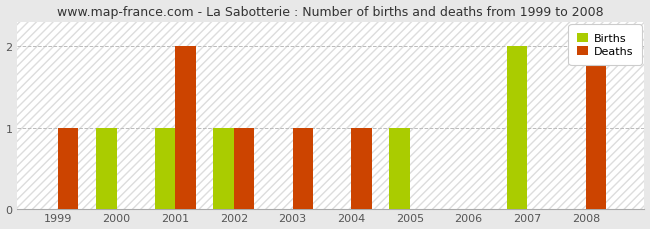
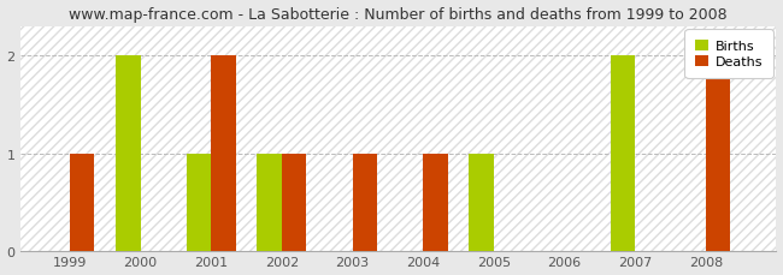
Births/2000: 1 -> 2
